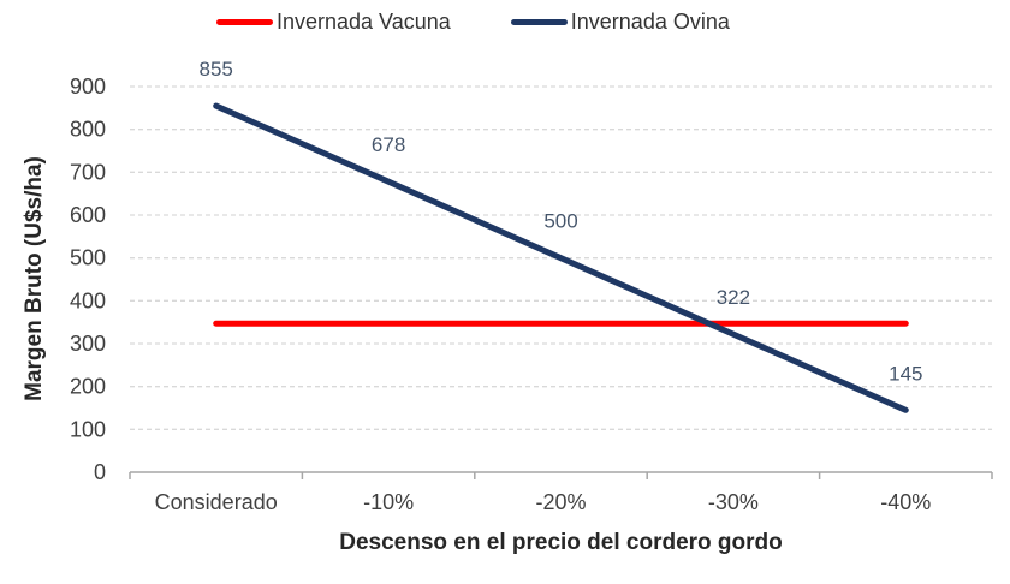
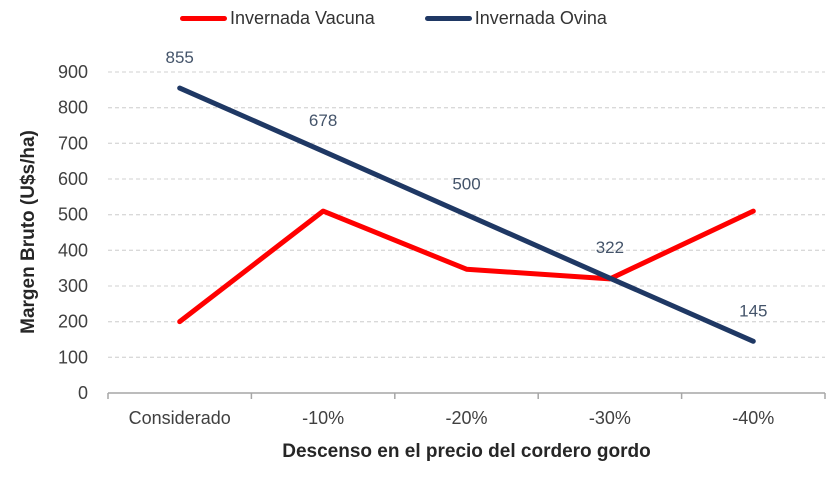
Invernada Vacuna/Considerado: 350 -> 200
Invernada Vacuna/-10%: 350 -> 510
Invernada Vacuna/-30%: 350 -> 320
Invernada Vacuna/-40%: 350 -> 510
